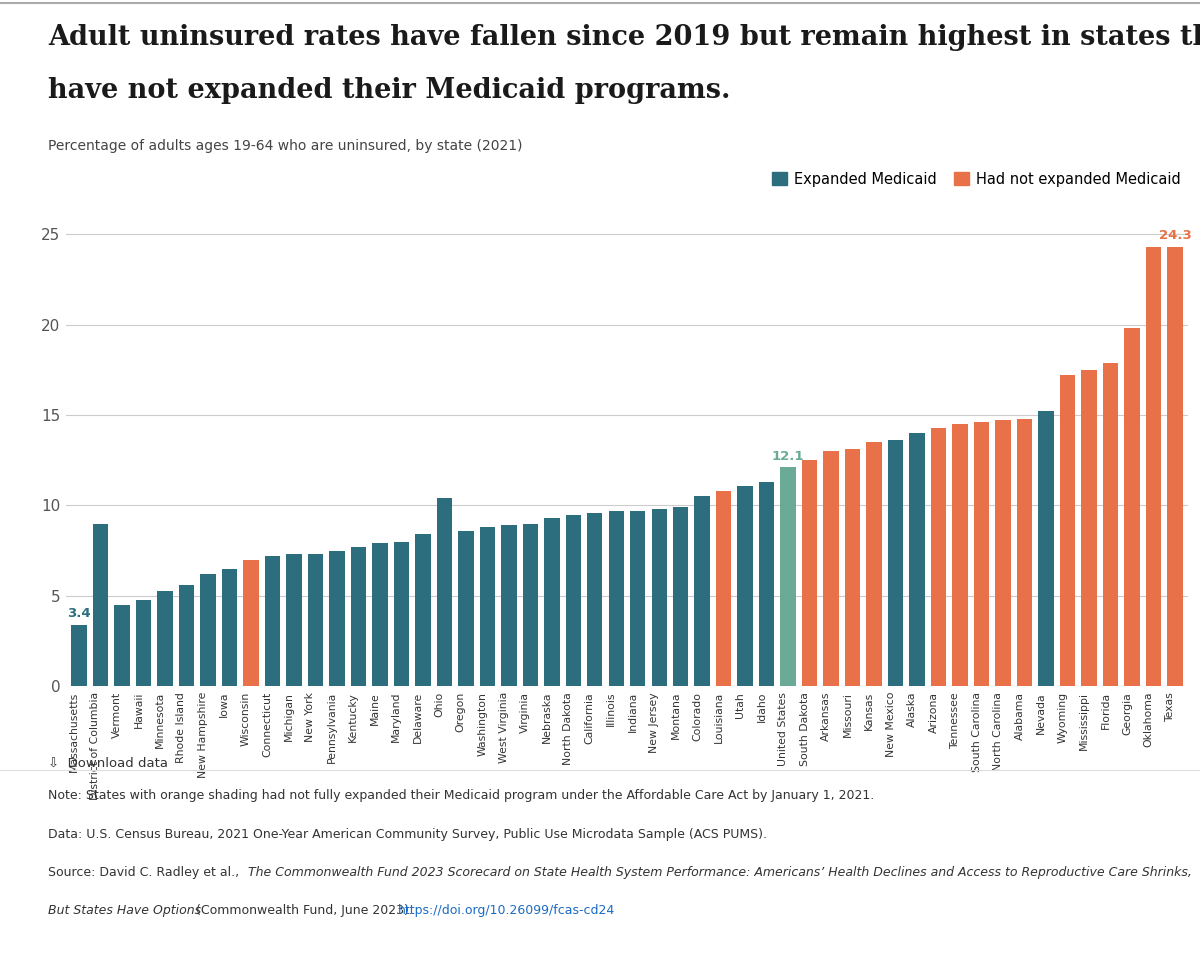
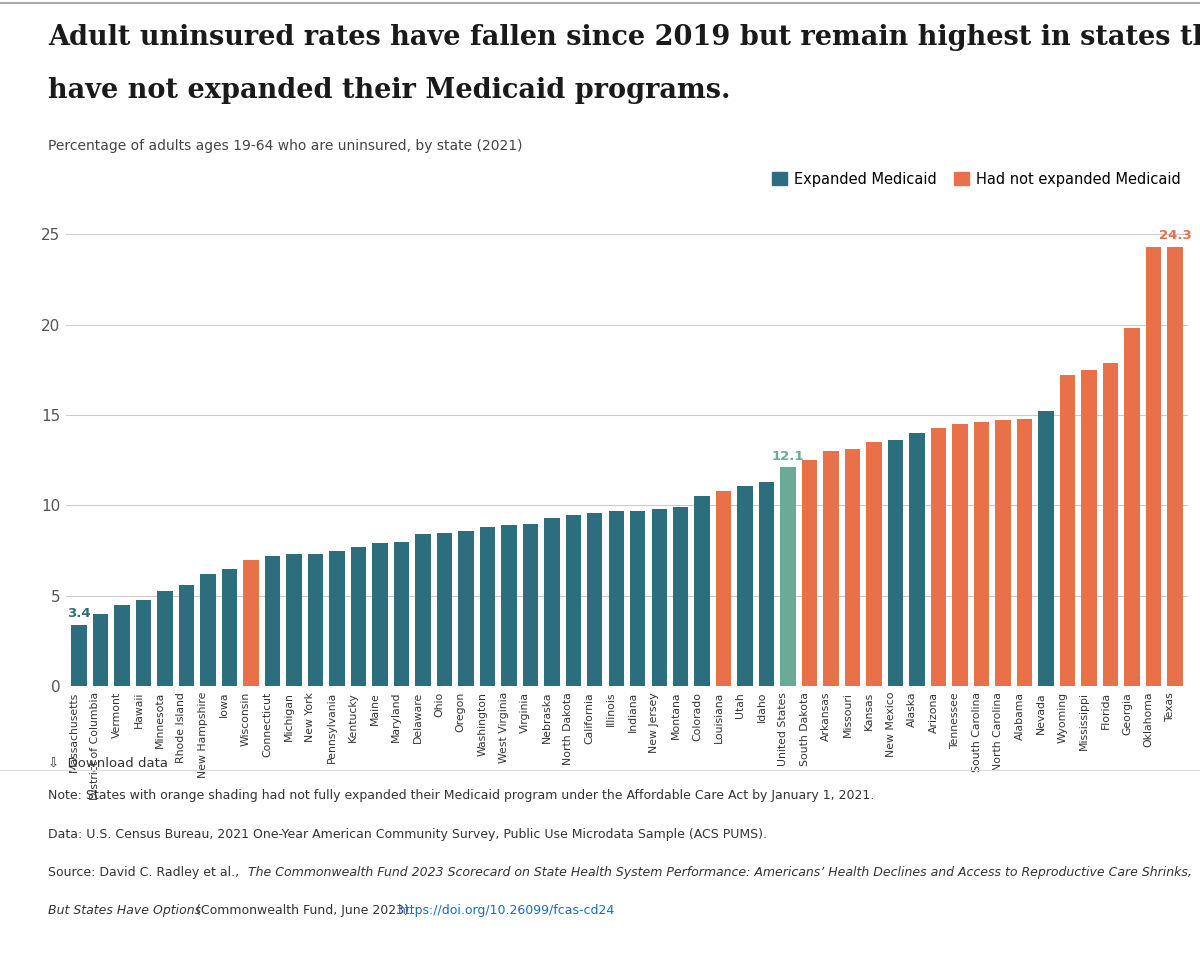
District of Columbia: 9.0 -> 4.0
Ohio: 10.4 -> 8.5
